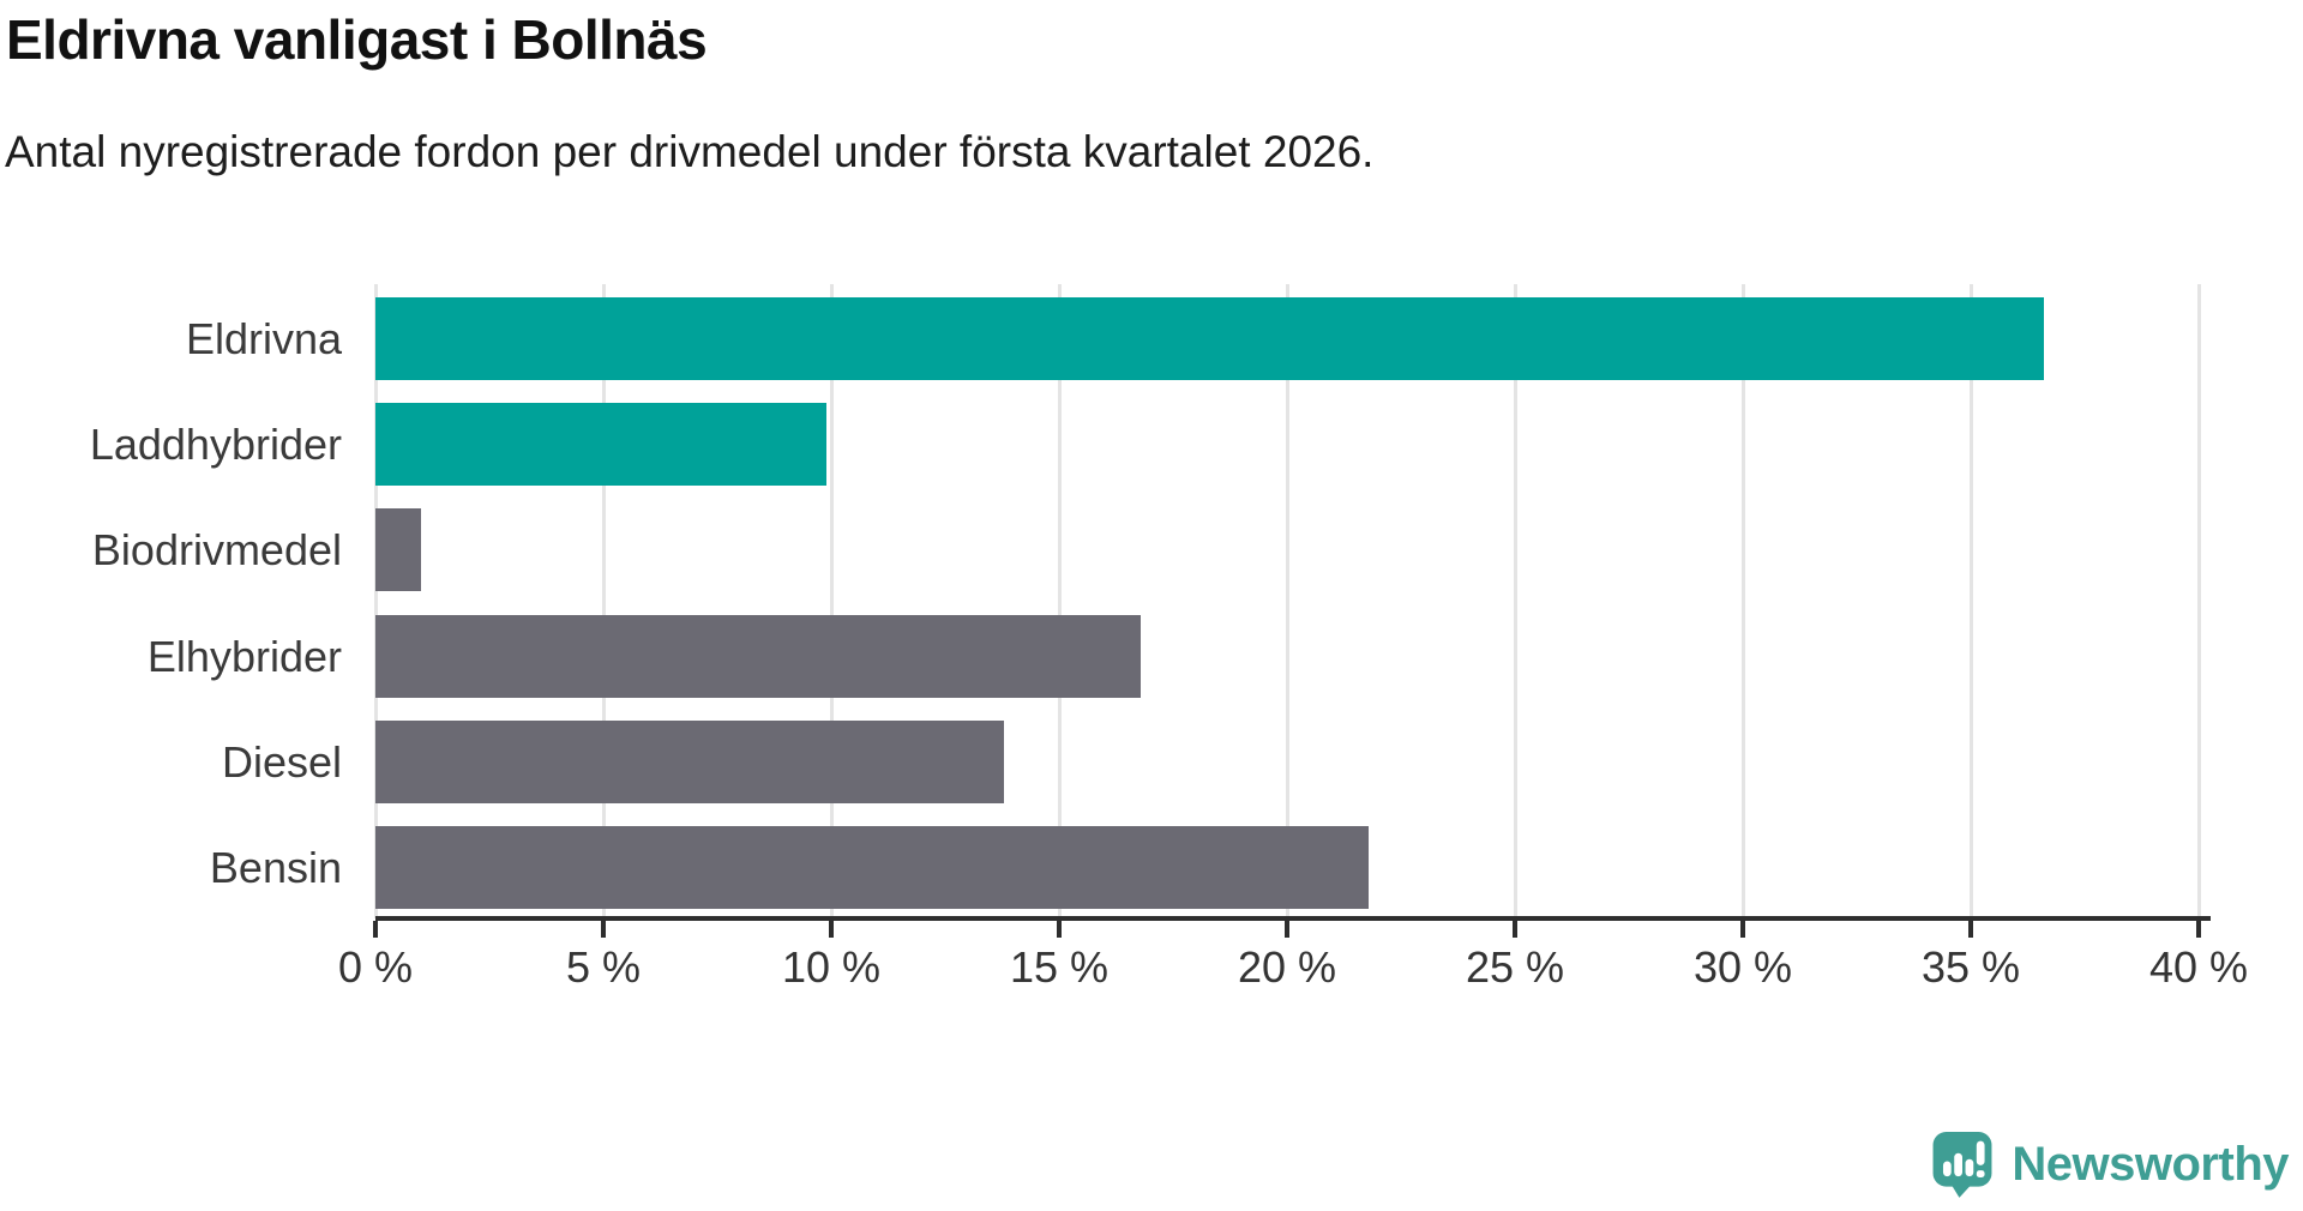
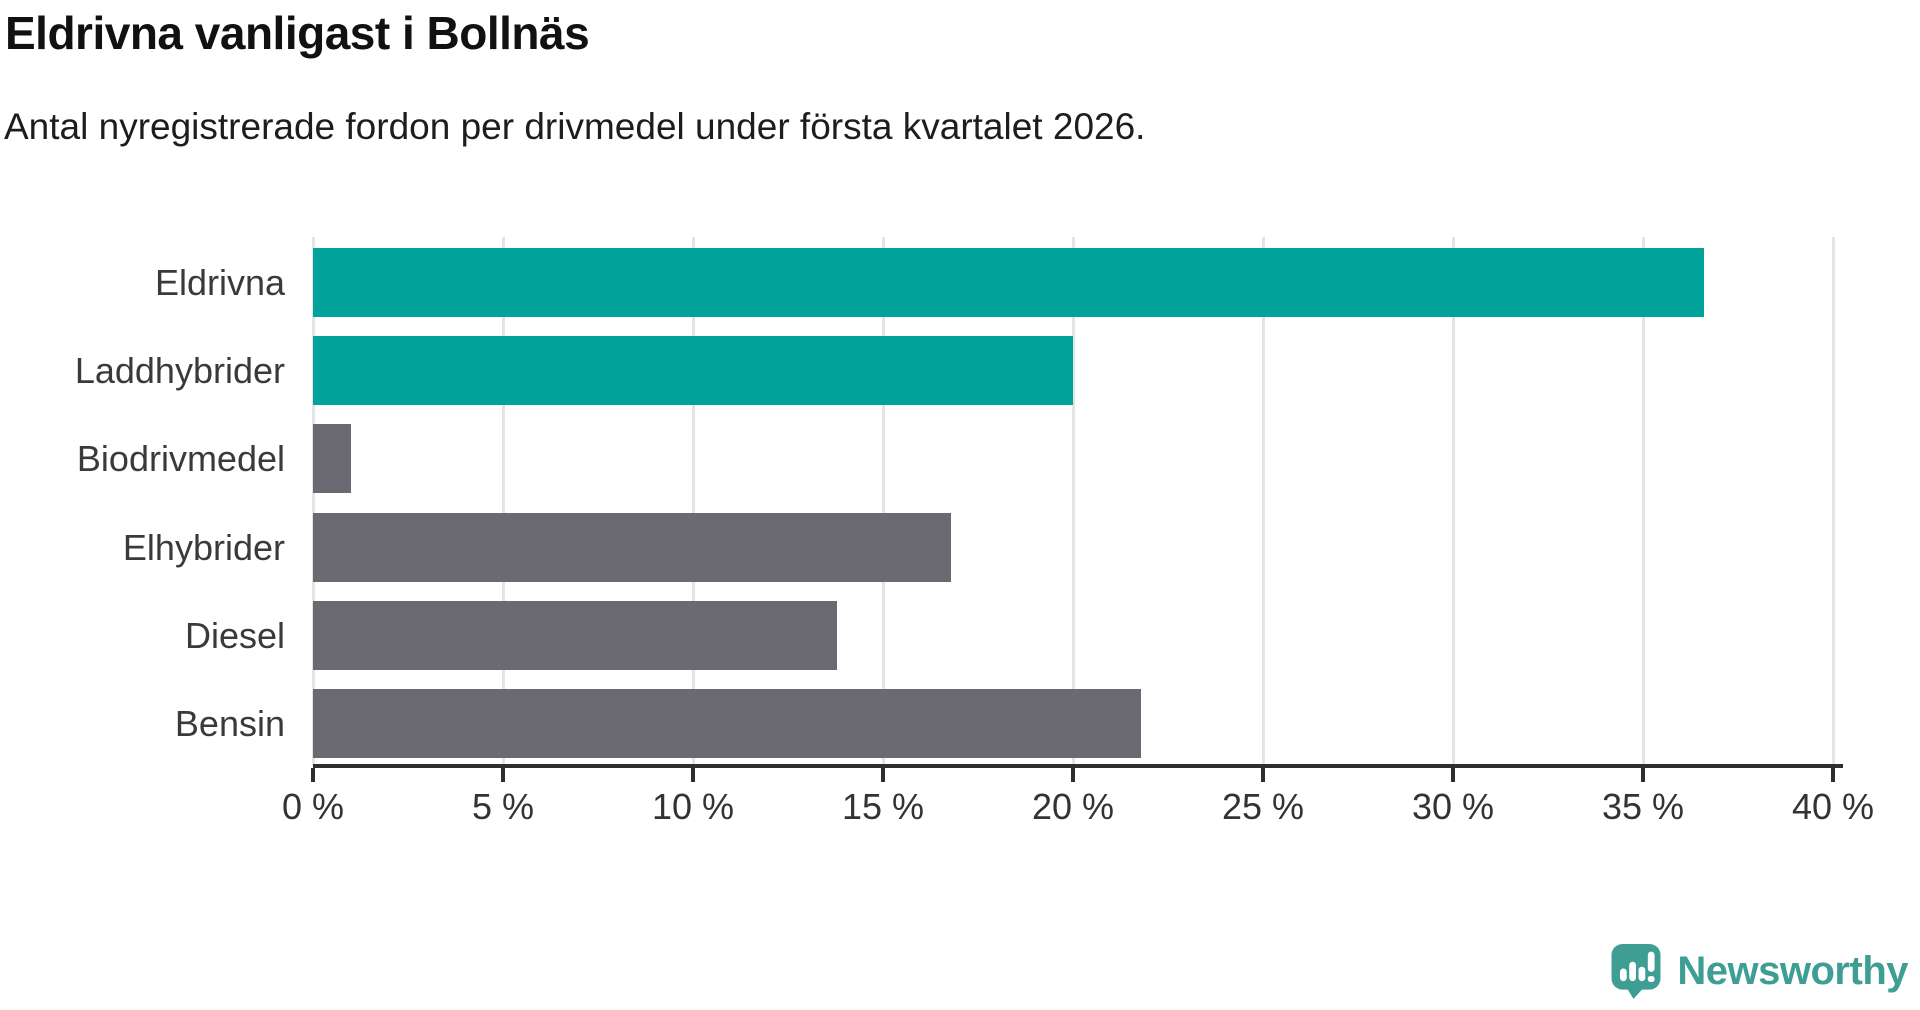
Laddhybrider: 9.9% -> 20.0%
